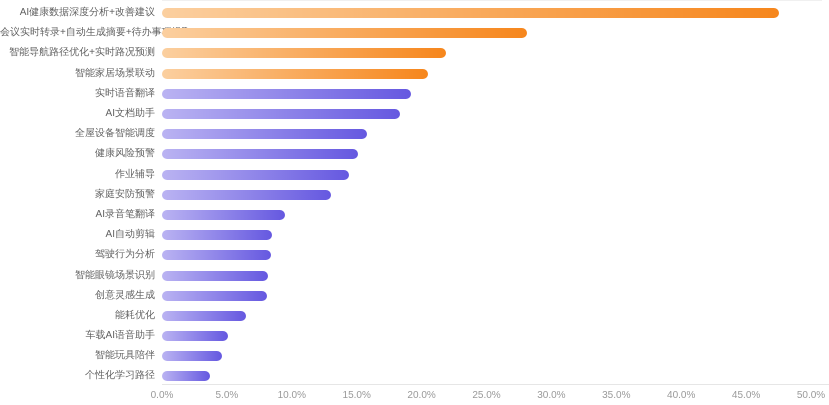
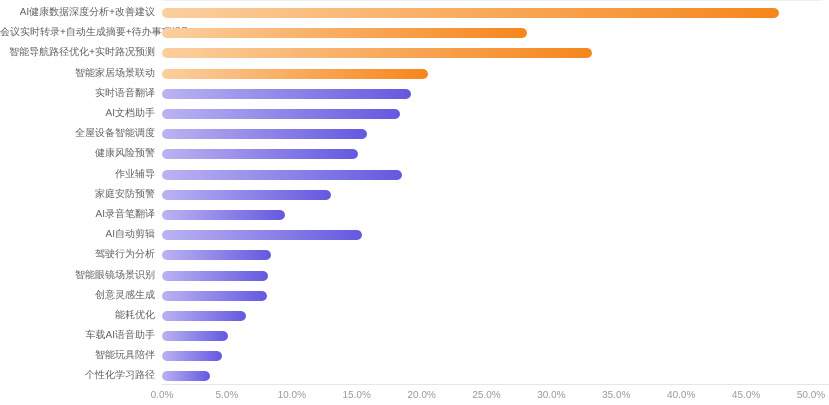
智能导航路径优化+实时路况预测: 21.9% -> 33.1%
作业辅导: 14.4% -> 18.5%
AI自动剪辑: 8.5% -> 15.4%
